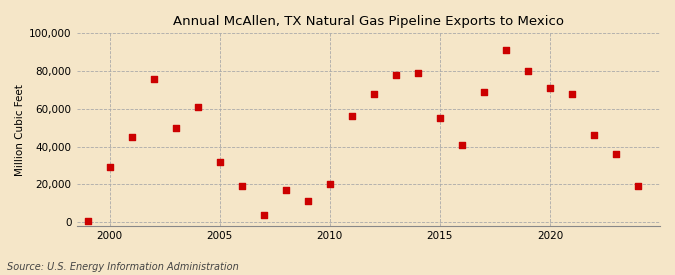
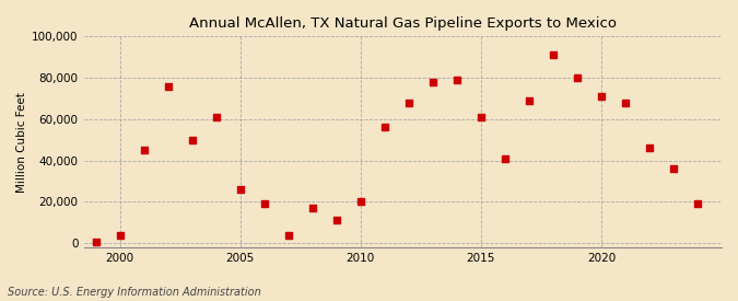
2000: 29,000 -> 4,000
2005: 32,000 -> 26,000
2015: 55,000 -> 61,000
